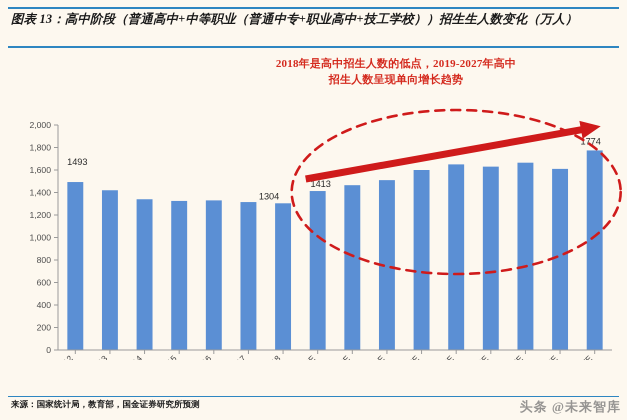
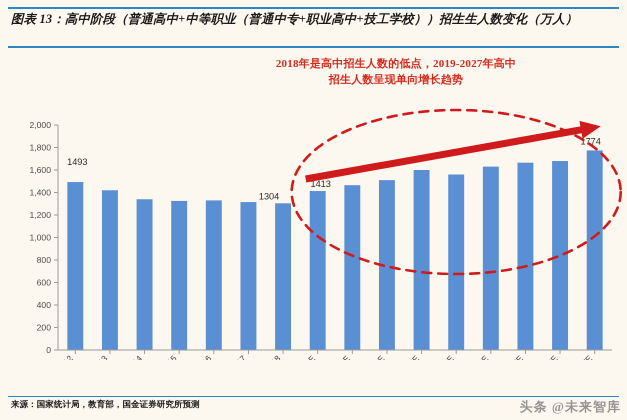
2023E: 1650 -> 1560
2026E: 1610 -> 1680
